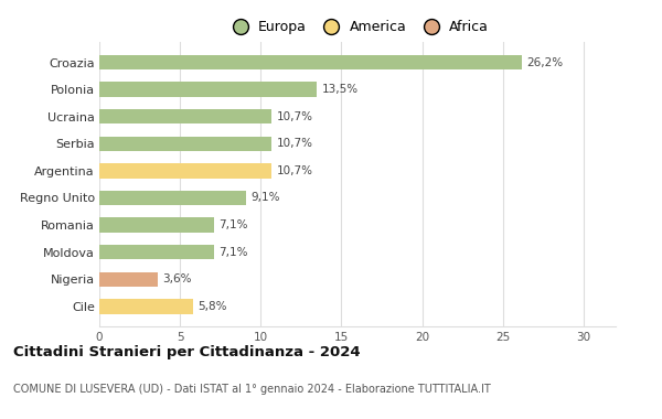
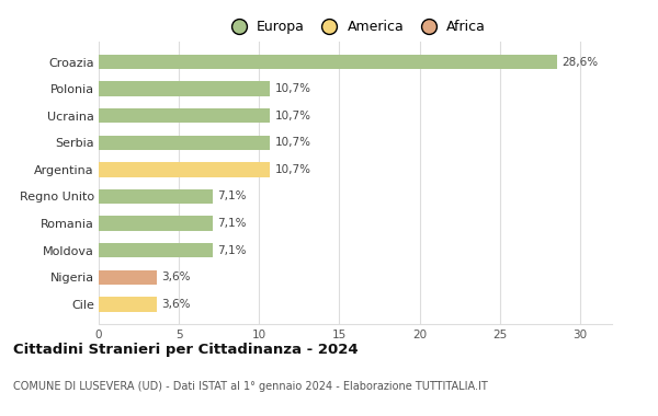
Croazia: 26,2% -> 28,6%
Polonia: 13,5% -> 10,7%
Regno Unito: 9,1% -> 7,1%
Cile: 5,8% -> 3,6%
